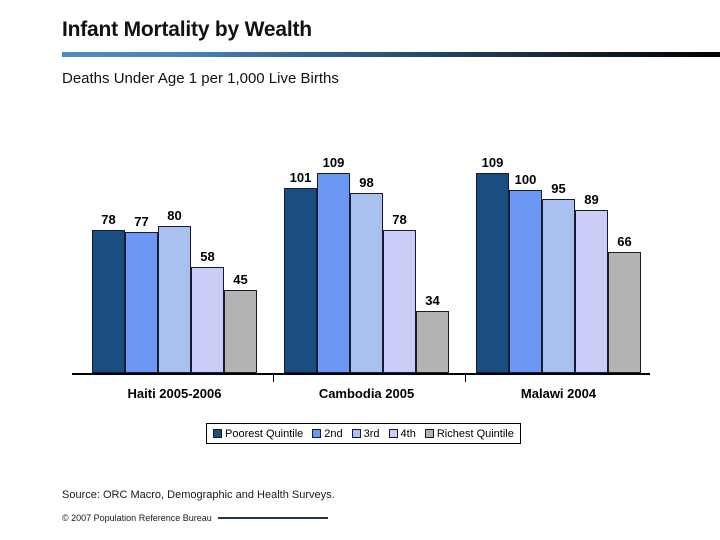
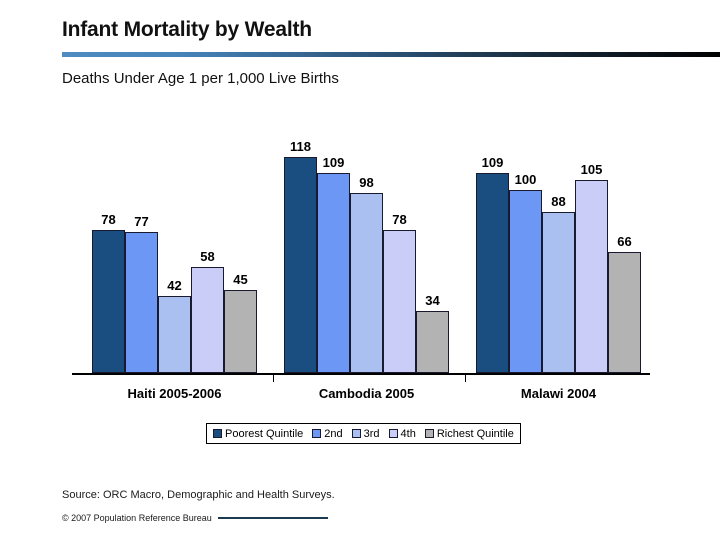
3rd/Haiti 2005-2006: 80 -> 42
Poorest Quintile/Cambodia 2005: 101 -> 118
3rd/Malawi 2004: 95 -> 88
4th/Malawi 2004: 89 -> 105
